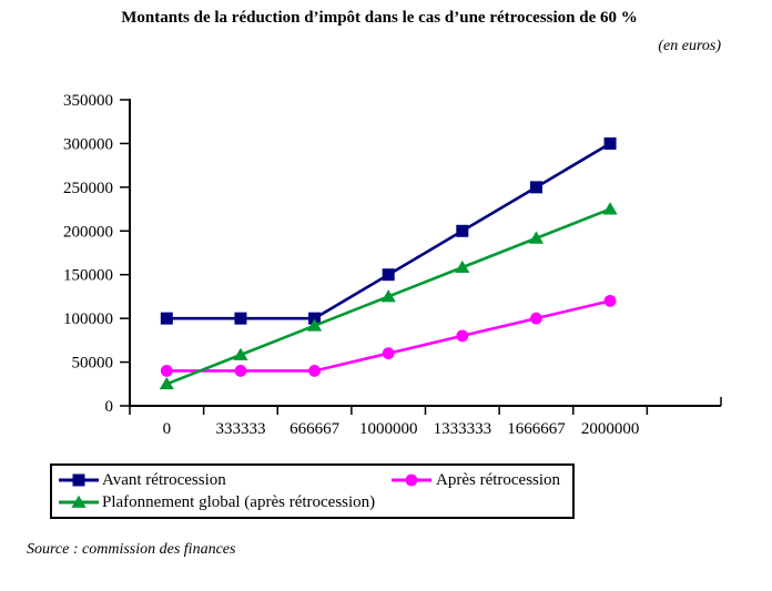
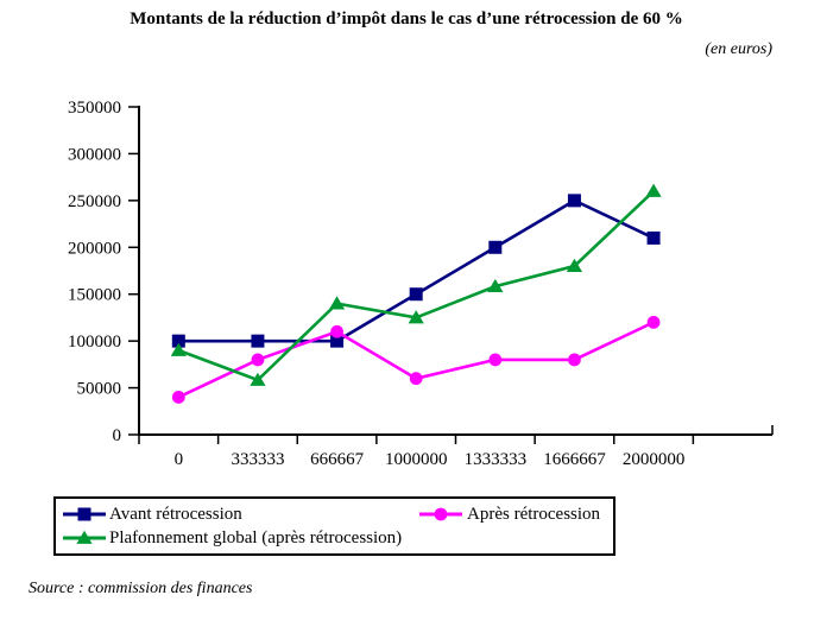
Plafonnement global (après rétrocession)/0: 20000 -> 90000
Après rétrocession/333333: 40000 -> 80000
Après rétrocession/666667: 40000 -> 110000
Plafonnement global (après rétrocession)/666667: 90000 -> 140000
Après rétrocession/1666667: 100000 -> 80000
Plafonnement global (après rétrocession)/1666667: 190000 -> 180000
Avant rétrocession/2000000: 300000 -> 210000
Plafonnement global (après rétrocession)/2000000: 220000 -> 260000
